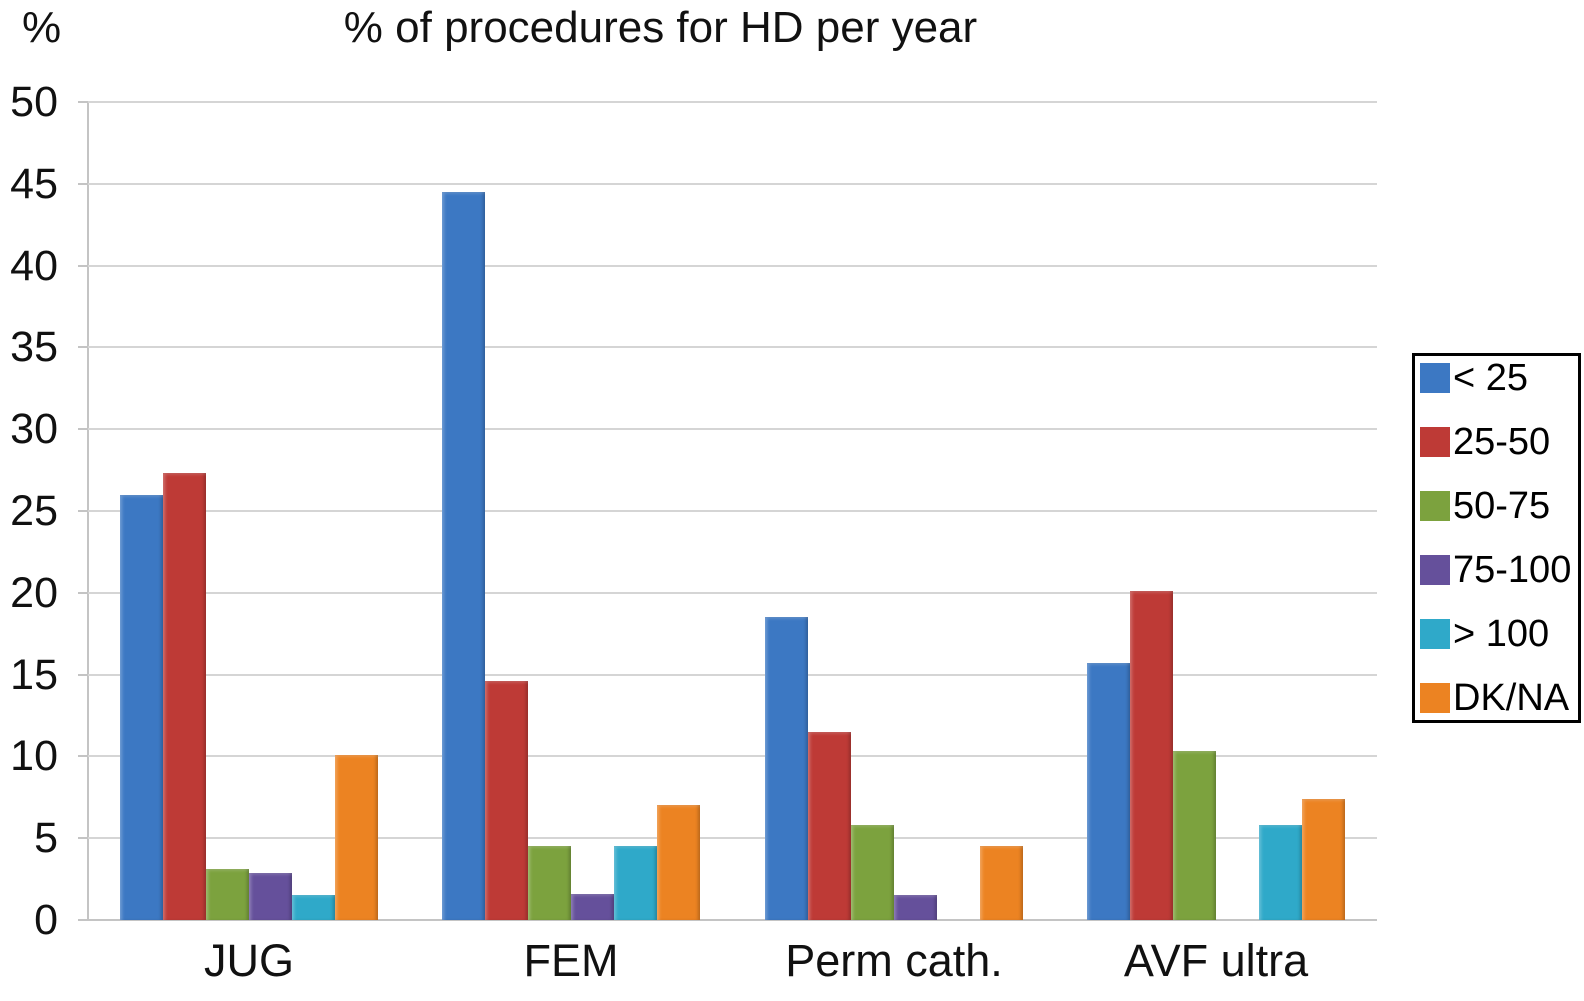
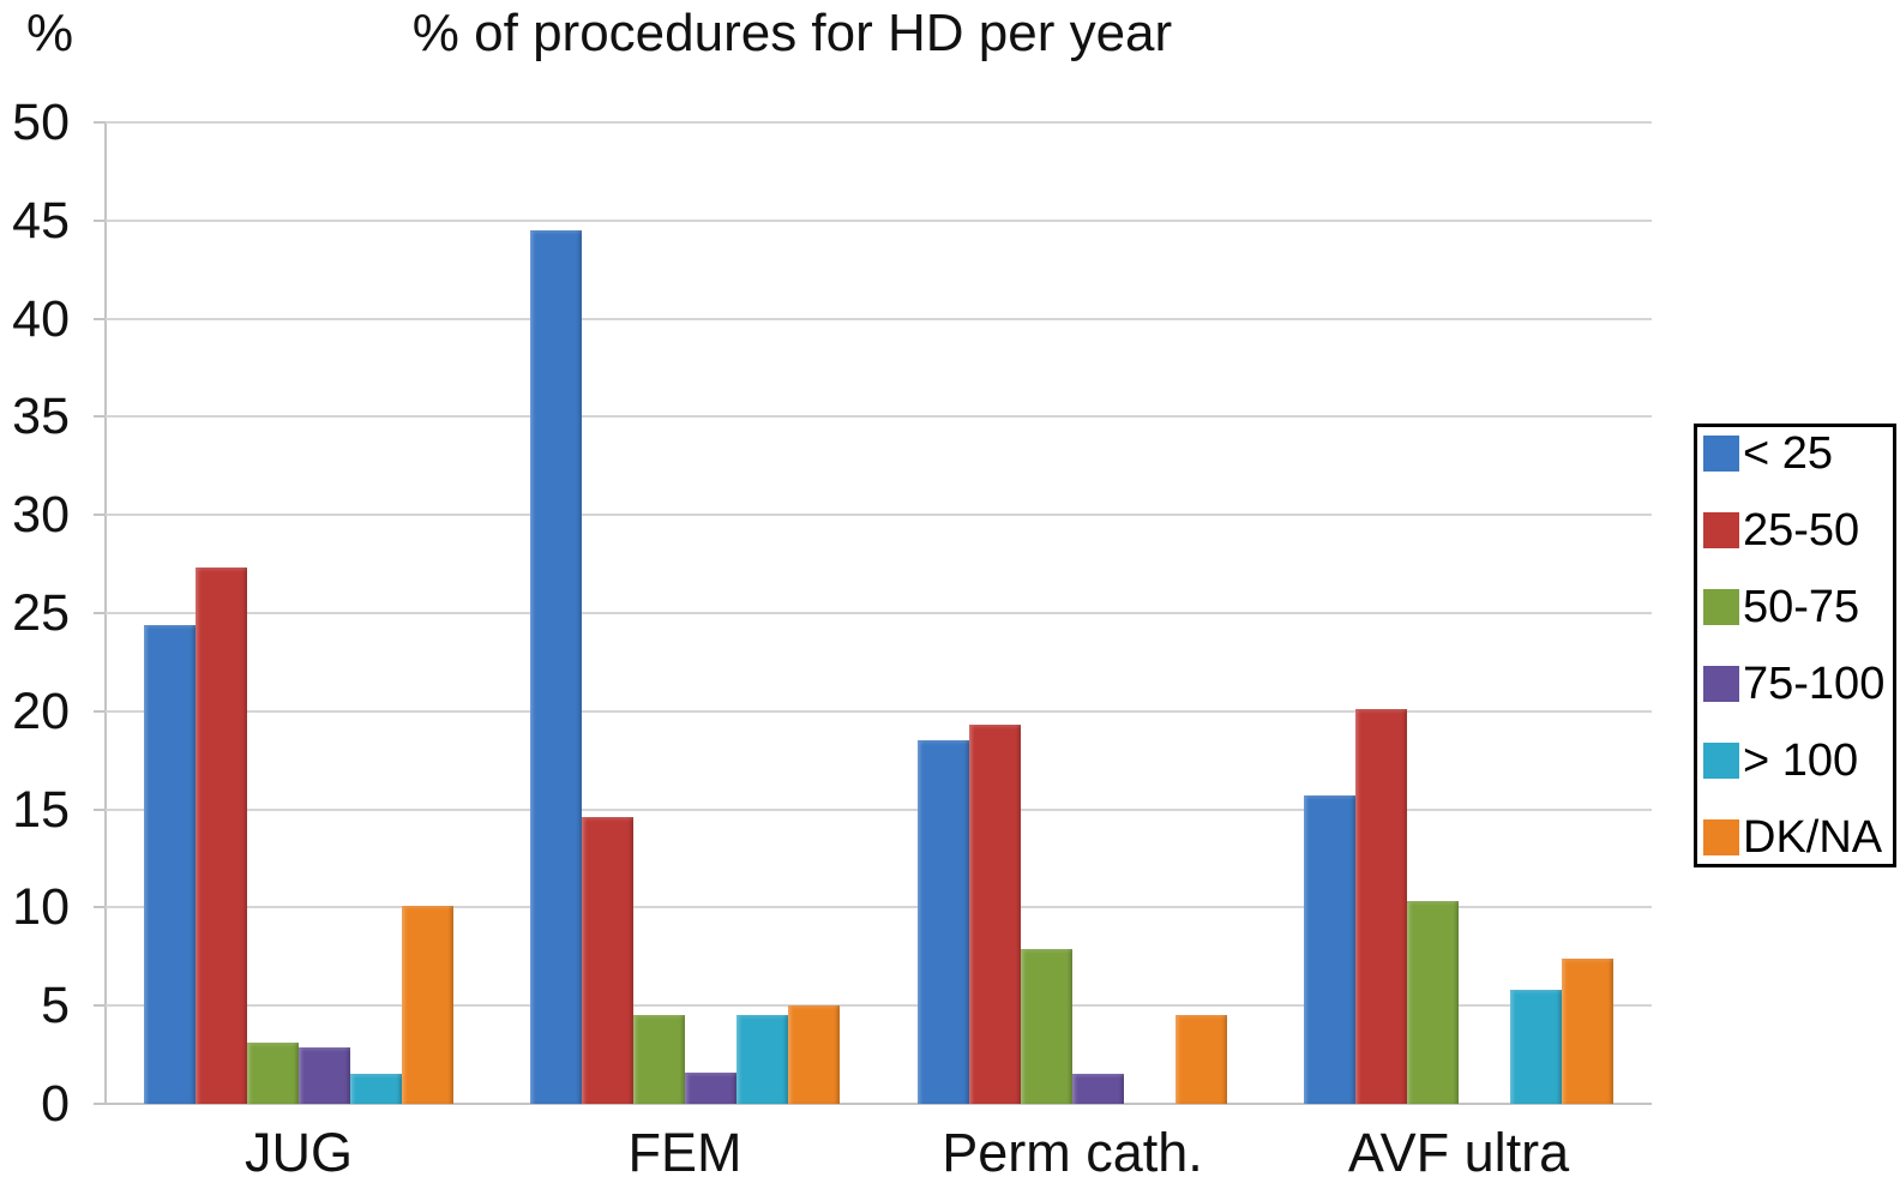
< 25/JUG: 26.0 -> 24.4
DK/NA/FEM: 7.0 -> 5.0
25-50/Perm cath.: 11.5 -> 19.3
50-75/Perm cath.: 5.8 -> 7.9
